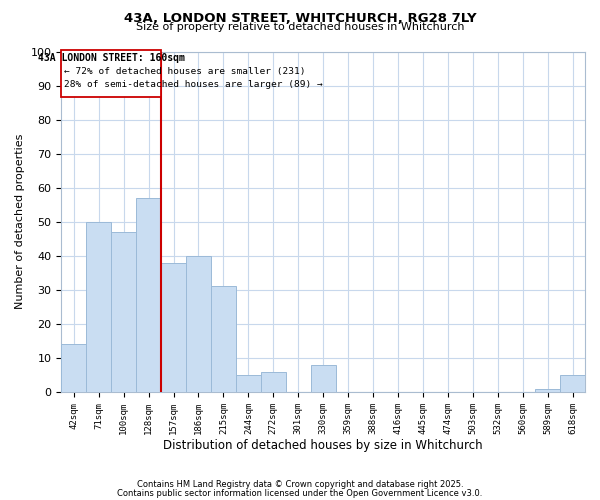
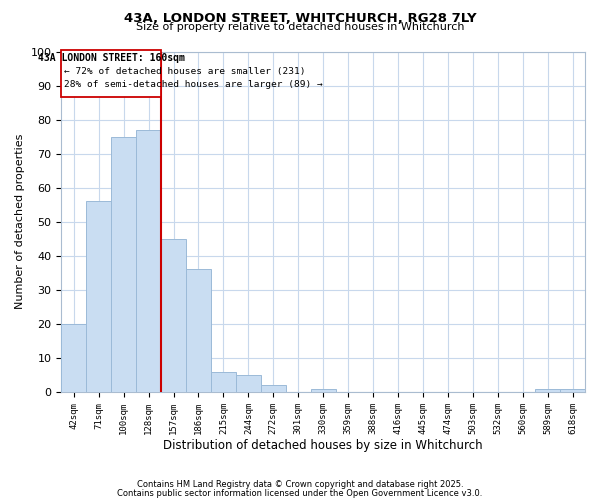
42sqm: 14 -> 20
71sqm: 50 -> 56
100sqm: 47 -> 75
128sqm: 57 -> 77
157sqm: 38 -> 45
186sqm: 40 -> 36
215sqm: 31 -> 6
272sqm: 6 -> 2
330sqm: 8 -> 1
618sqm: 5 -> 1
